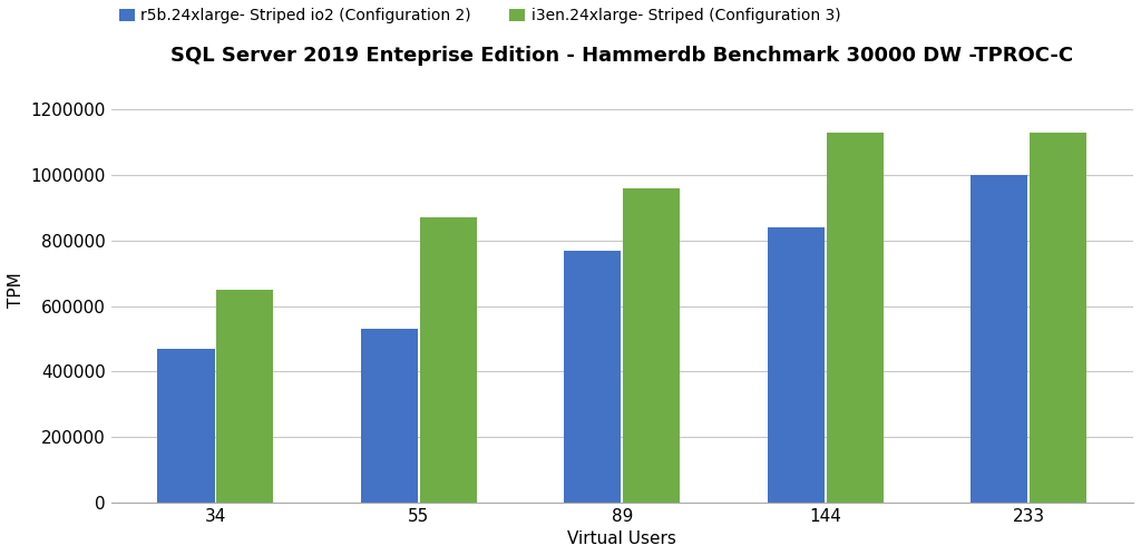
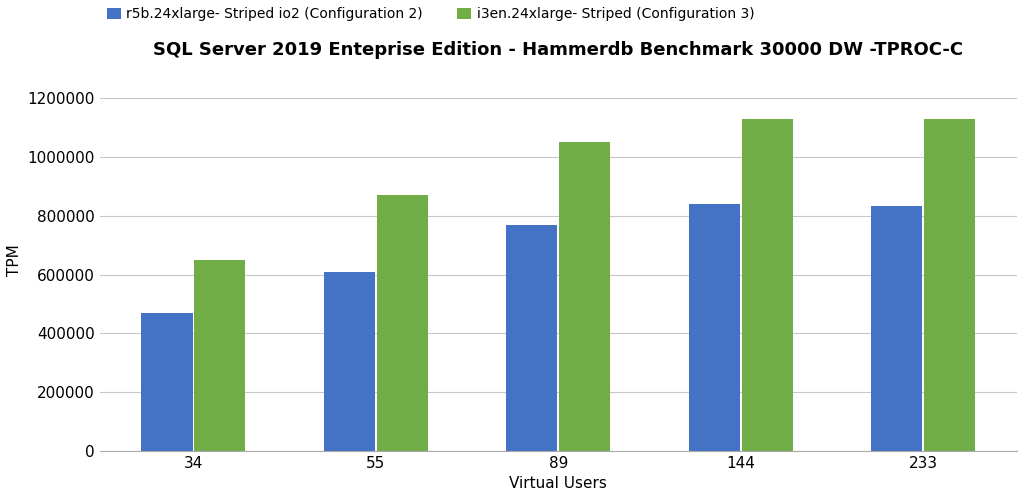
r5b.24xlarge- Striped io2 (Configuration 2)/55: 530000 -> 610000
i3en.24xlarge- Striped (Configuration 3)/89: 960000 -> 1050000
r5b.24xlarge- Striped io2 (Configuration 2)/233: 1000000 -> 835000
